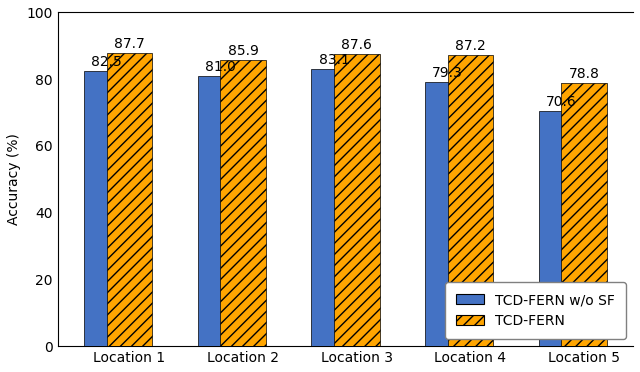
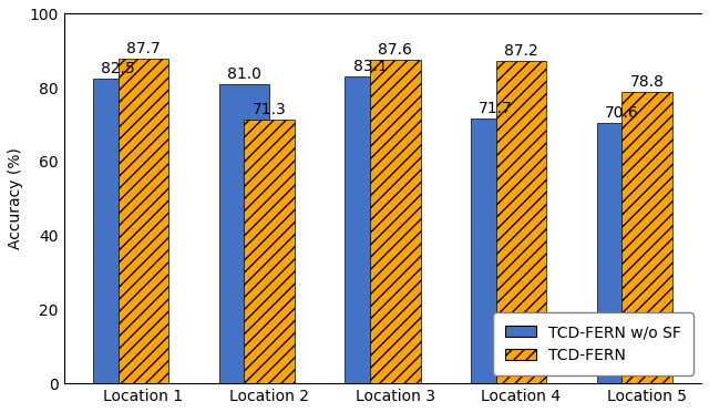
TCD-FERN/Location 2: 85.9 -> 71.3
TCD-FERN w/o SF/Location 4: 79.3 -> 71.7
